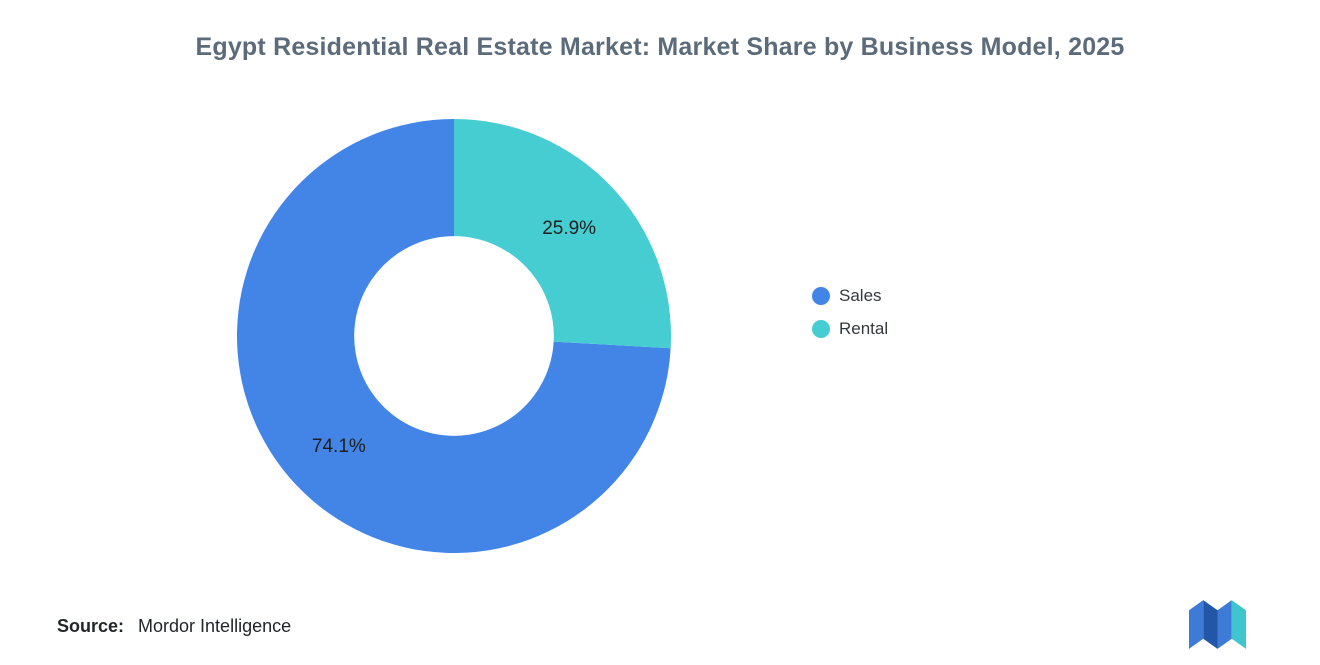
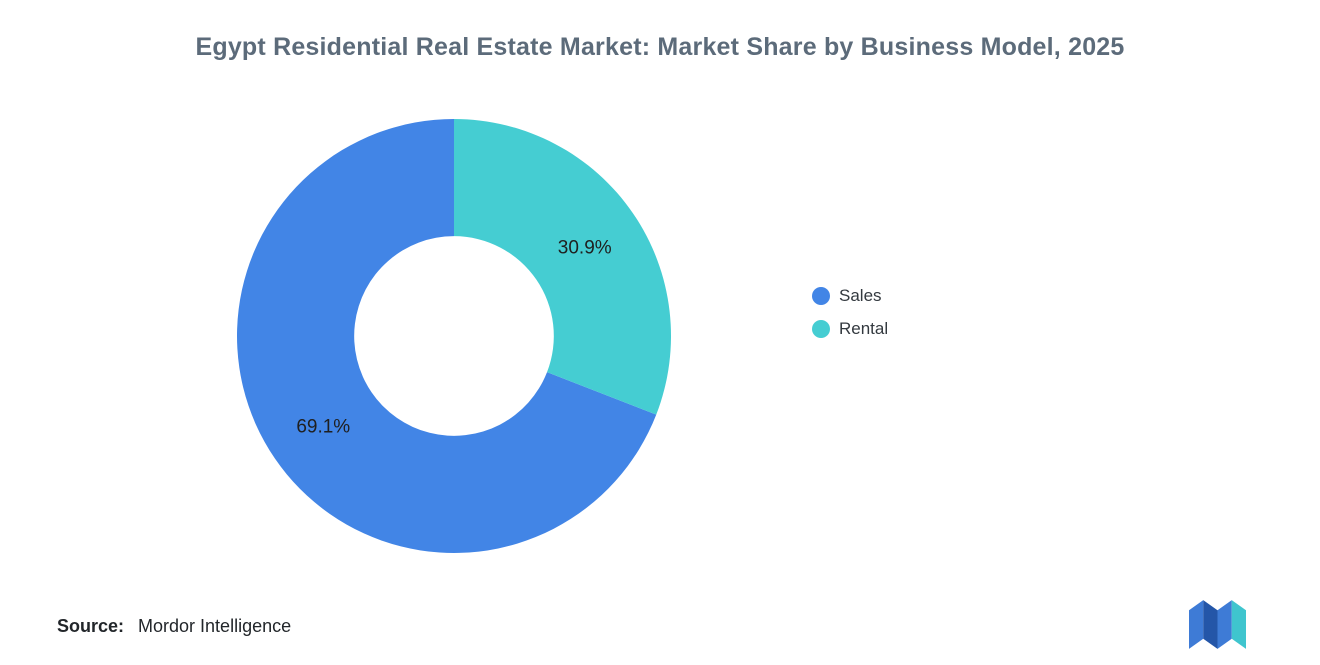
Sales: 74.1% -> 69.1%
Rental: 25.9% -> 30.9%
